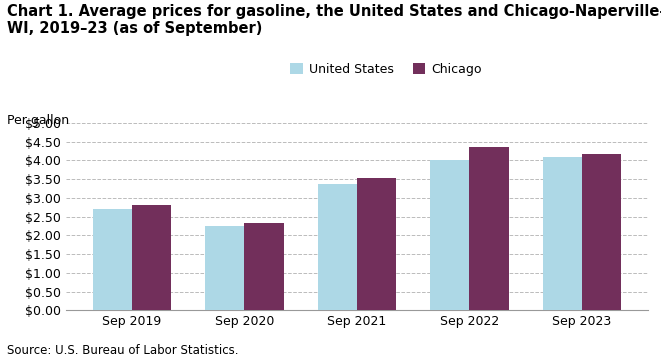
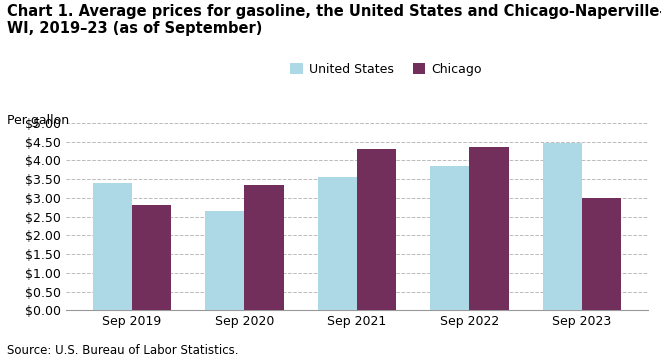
United States/Sep 2019: $2.70 -> $3.40
United States/Sep 2020: $2.26 -> $2.65
Chicago/Sep 2020: $2.32 -> $3.35
United States/Sep 2021: $3.38 -> $3.55
Chicago/Sep 2021: $3.52 -> $4.30
United States/Sep 2022: $4.00 -> $3.85
United States/Sep 2023: $4.10 -> $4.45
Chicago/Sep 2023: $4.18 -> $3.00
